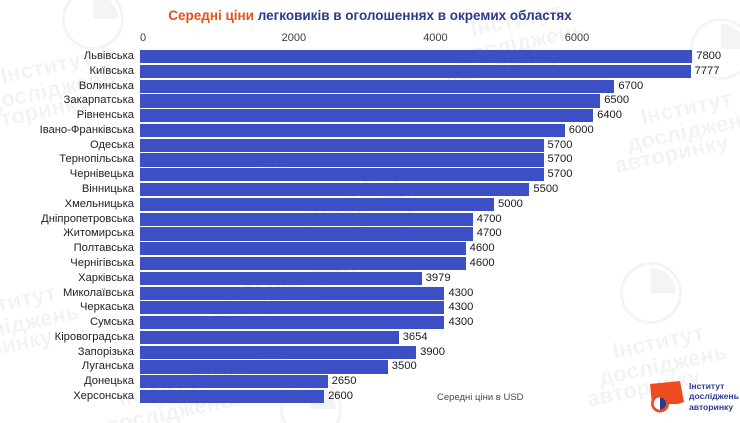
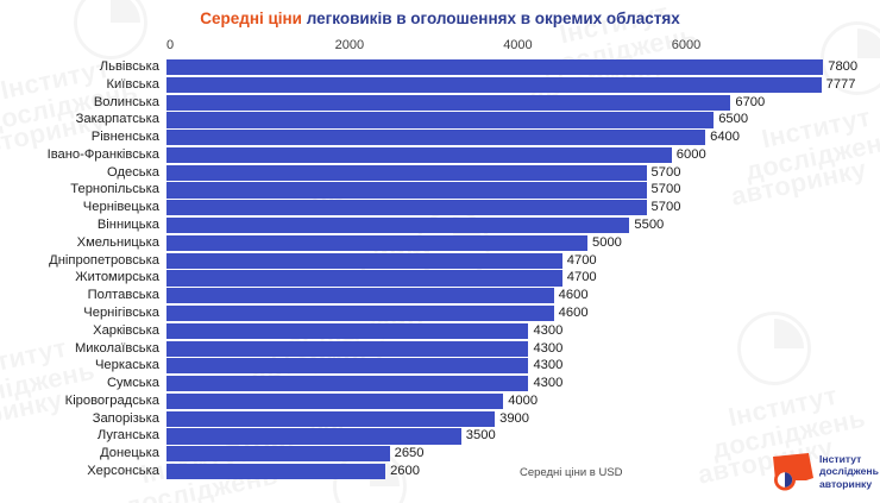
Харківська: 3979 -> 4300
Кіровоградська: 3654 -> 4000
